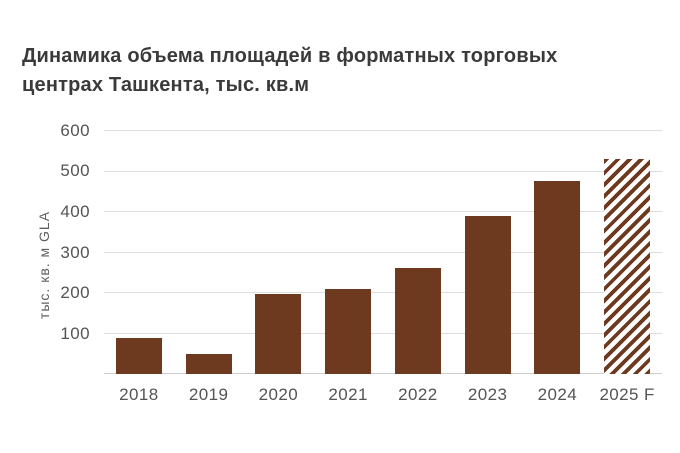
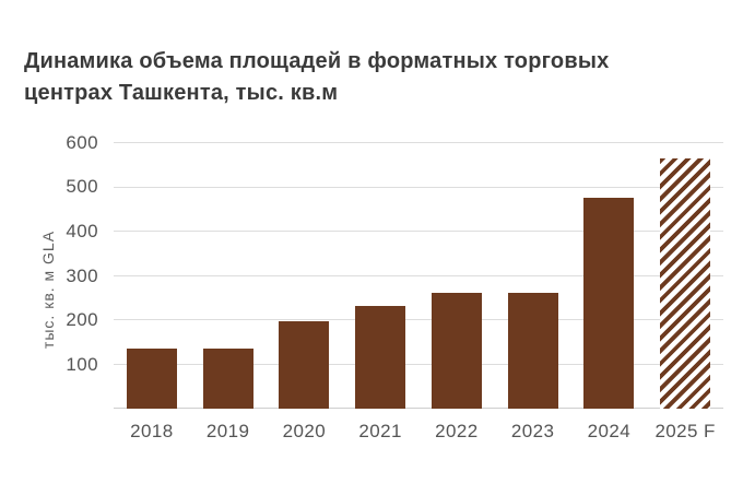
2018: 90 -> 140
2019: 50 -> 140
2021: 210 -> 230
2023: 390 -> 260
2025 F: 530 -> 560
